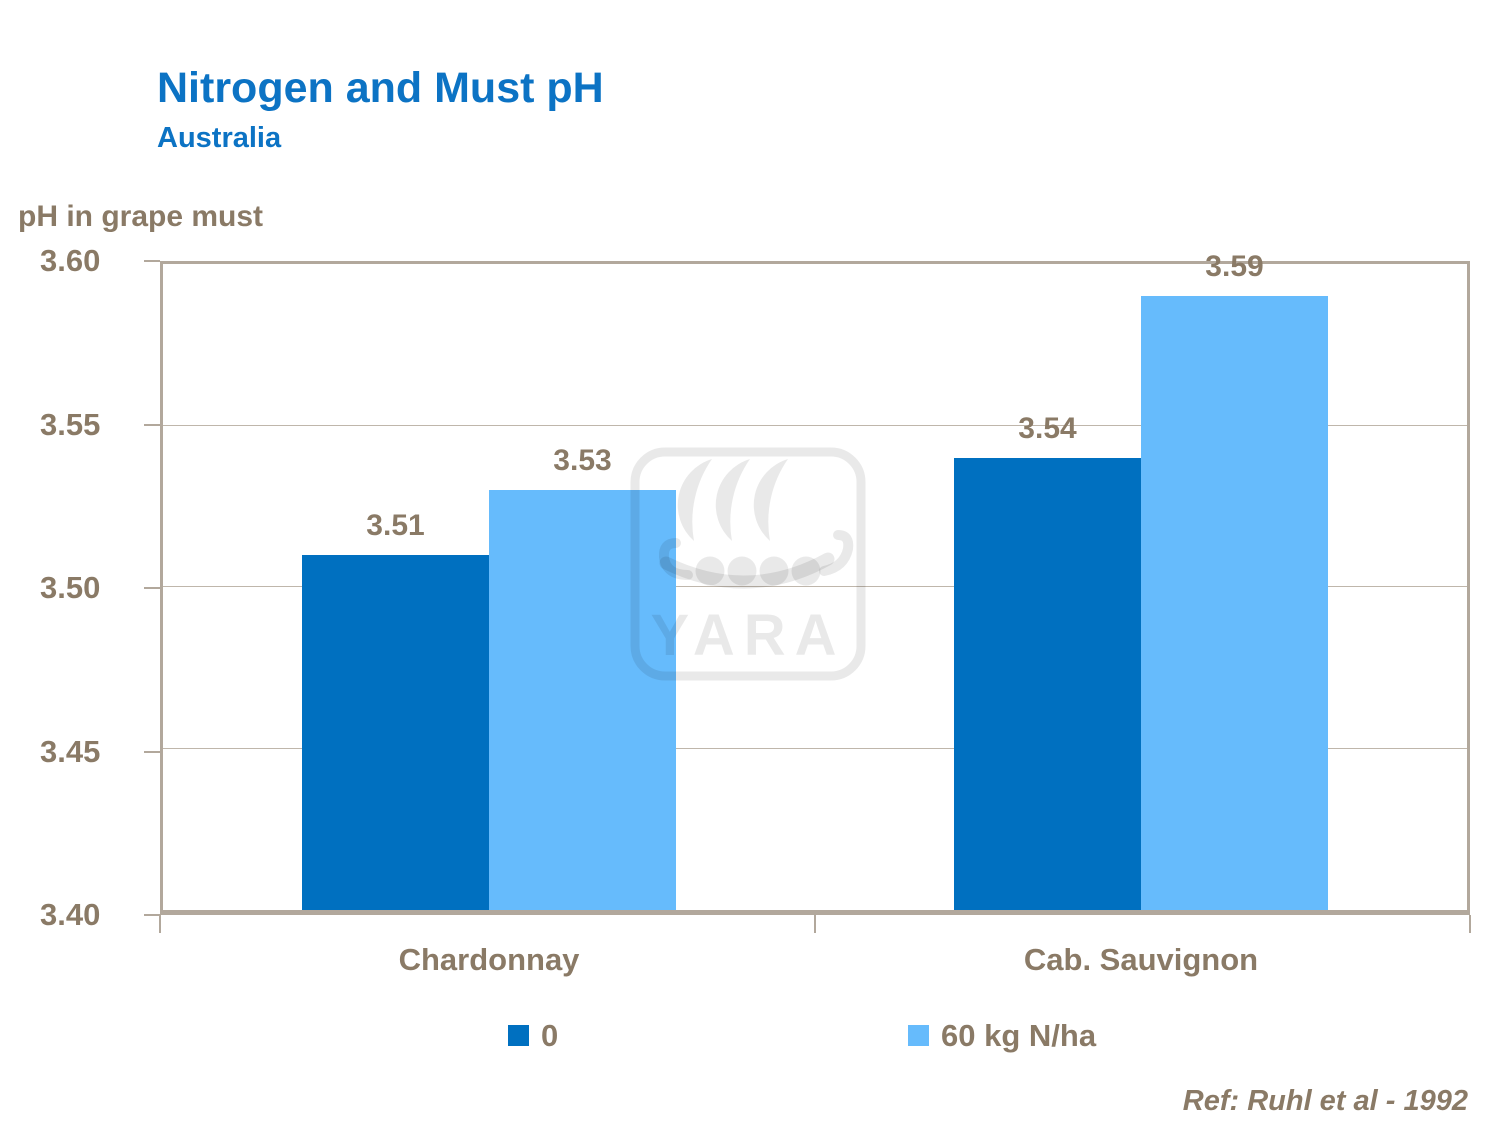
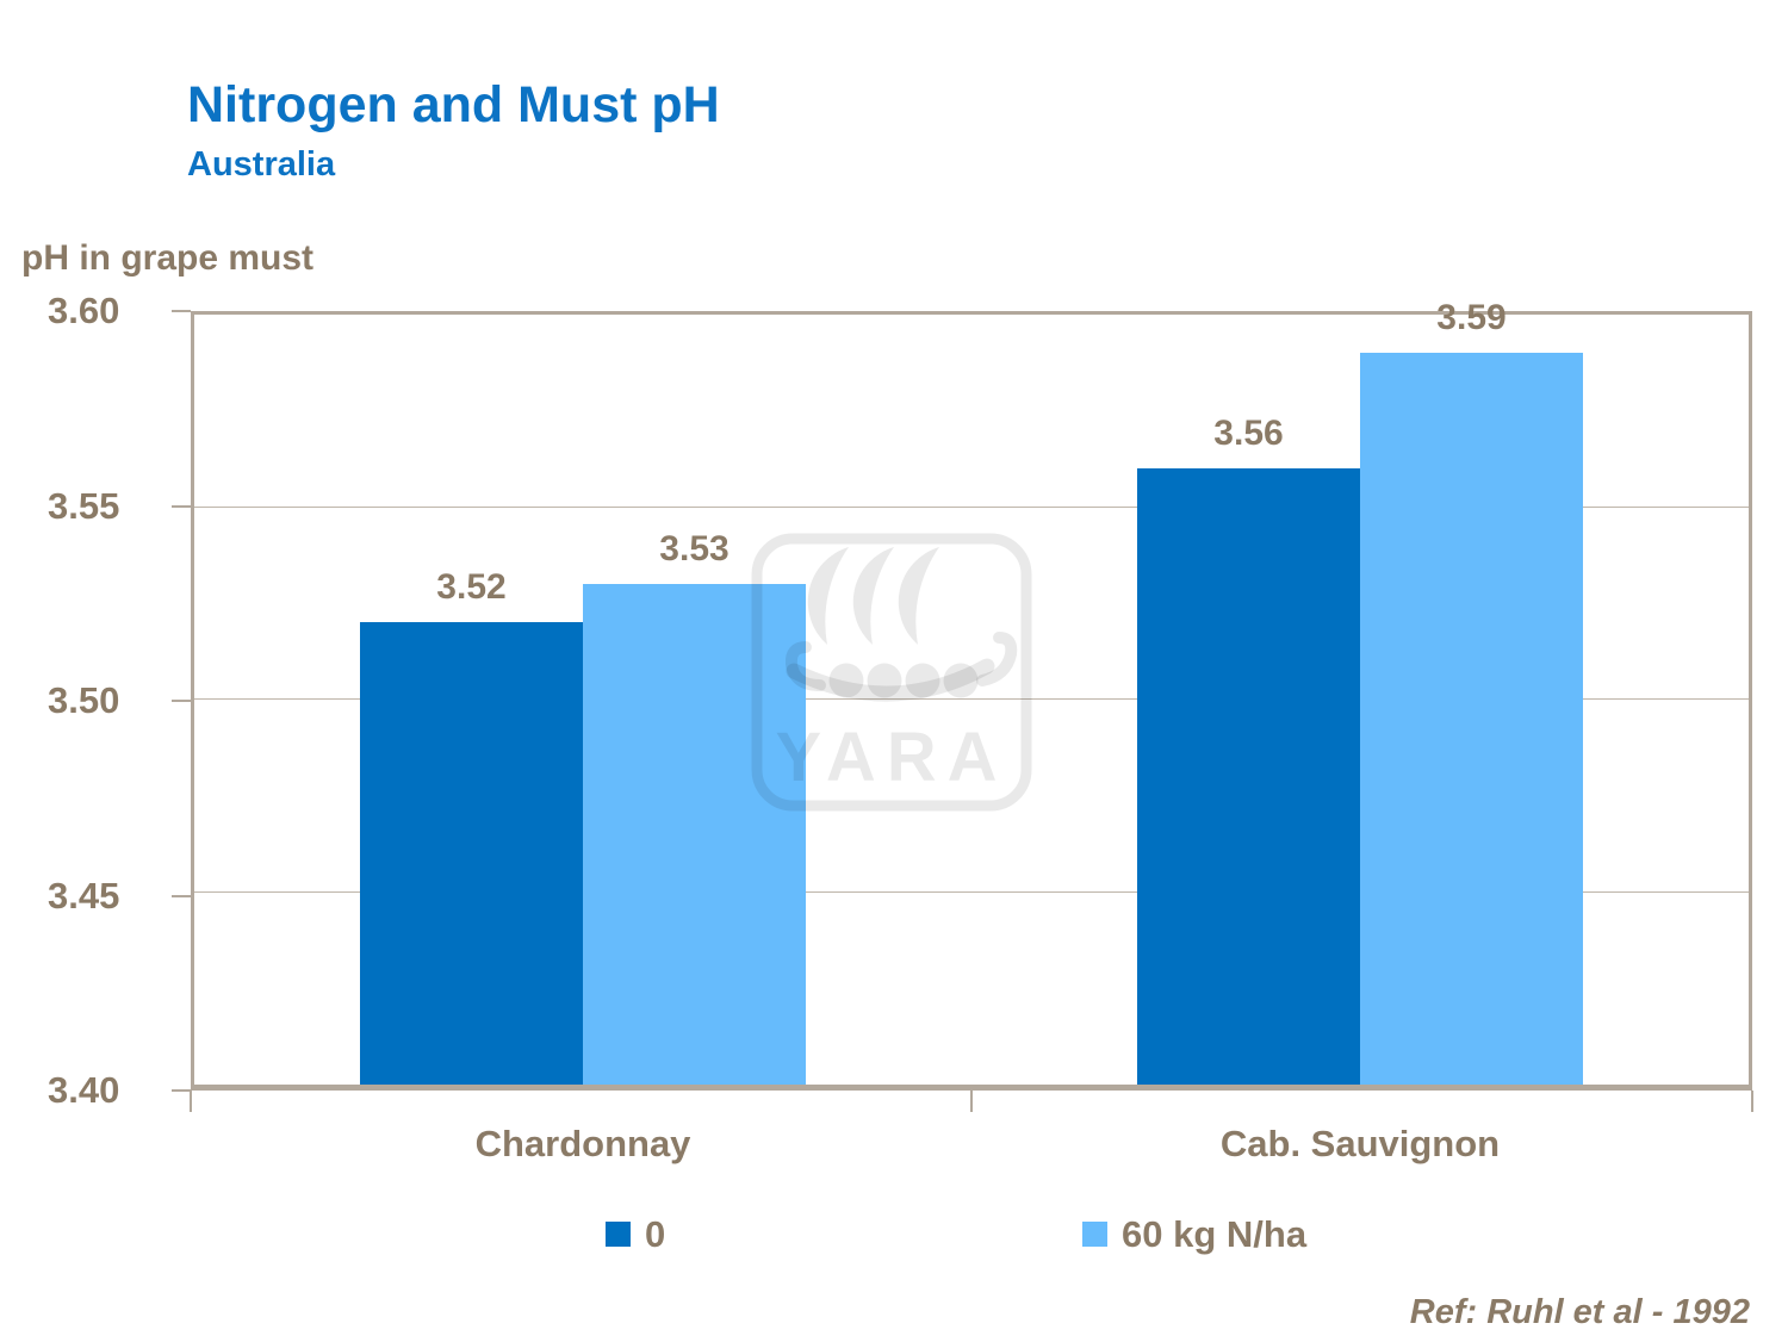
0/Chardonnay: 3.51 -> 3.52
0/Cab. Sauvignon: 3.54 -> 3.56
